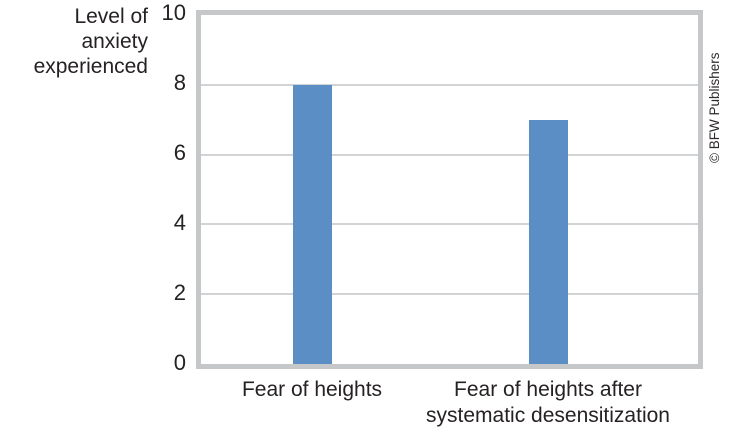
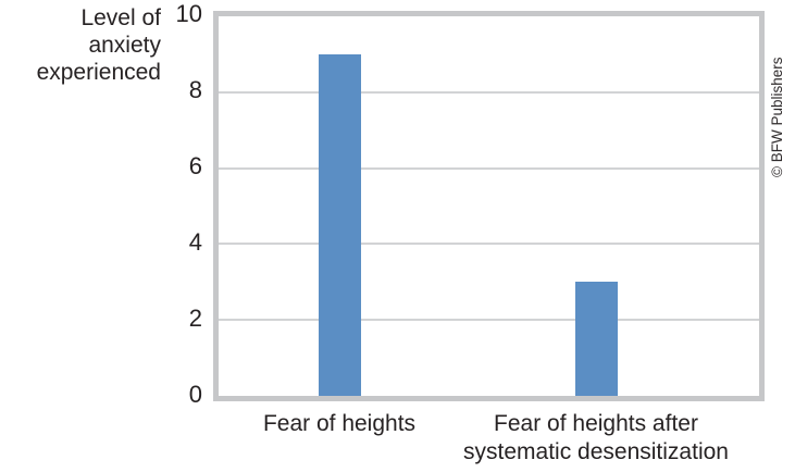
Fear of heights: 8 -> 9
Fear of heights after systematic desensitization: 7 -> 3
